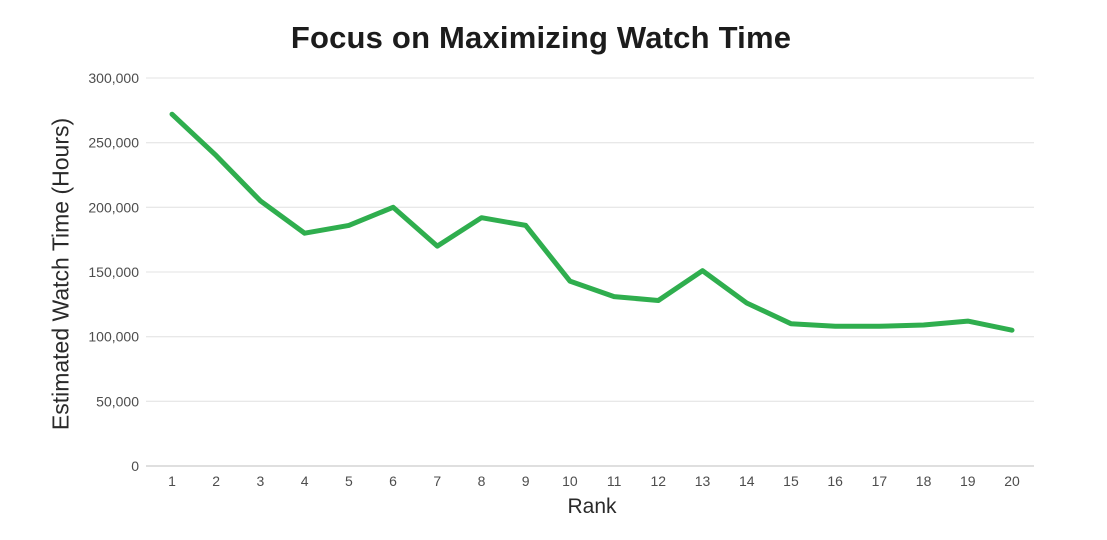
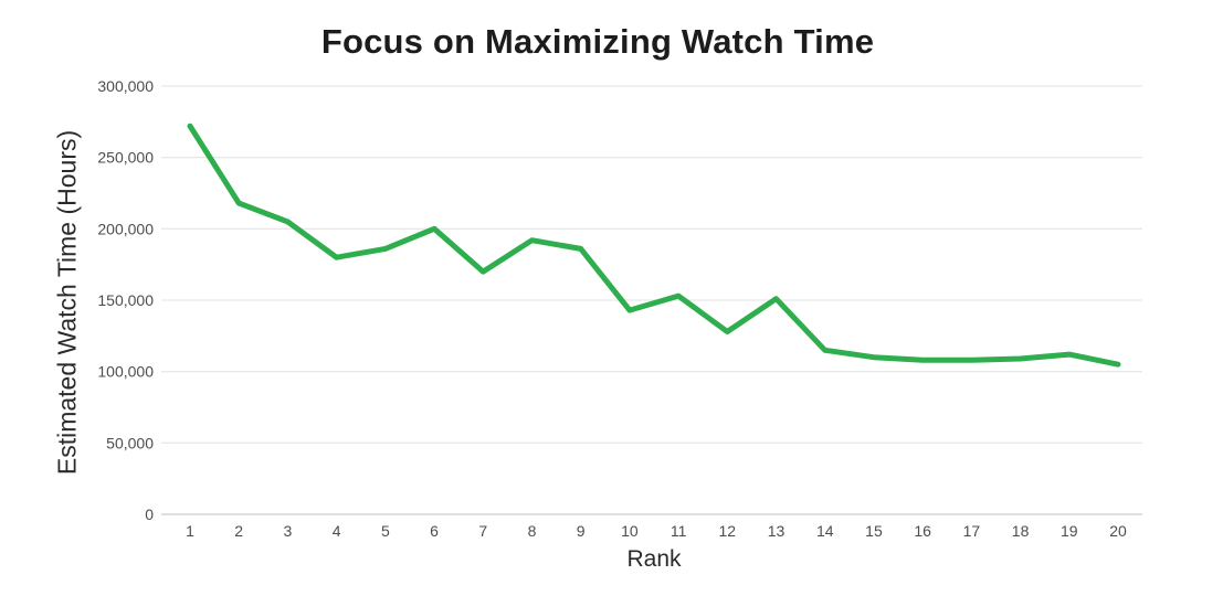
2: 240000 -> 218000
11: 131000 -> 153000
14: 126000 -> 115000
